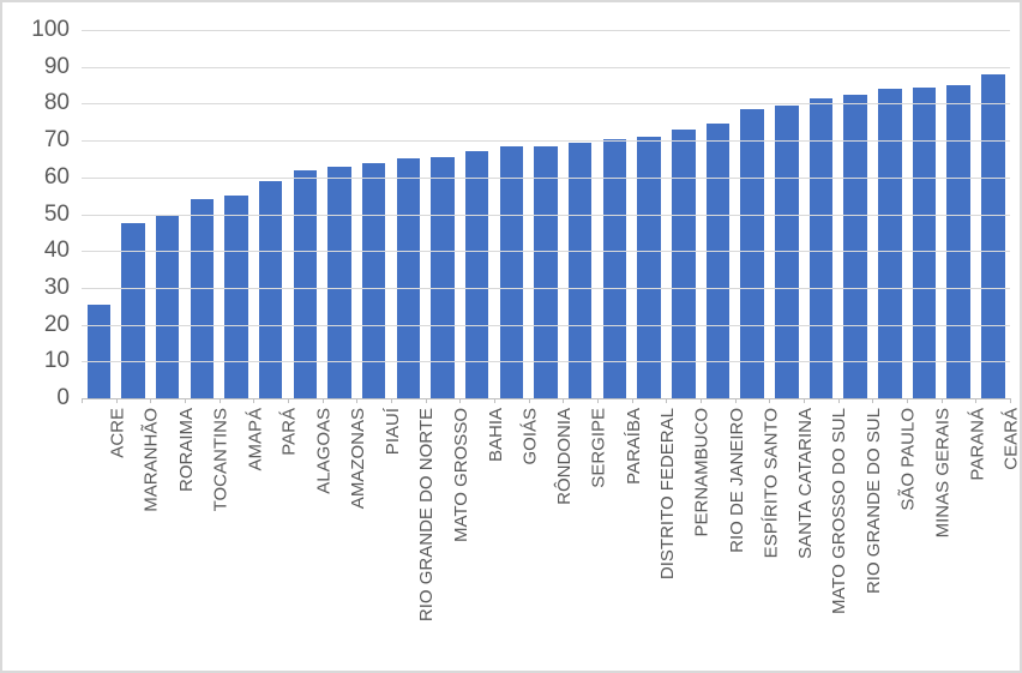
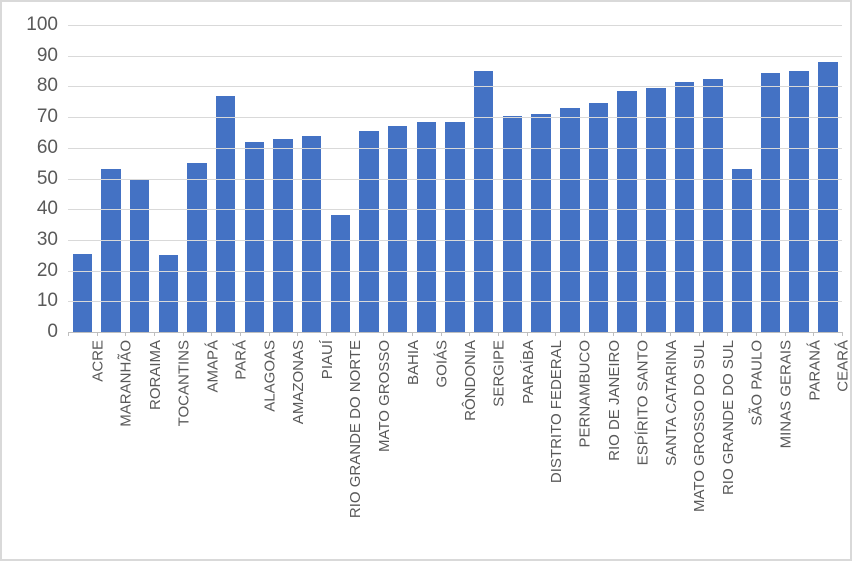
MARANHÃO: 48 -> 53
TOCANTINS: 54 -> 25
PARÁ: 59 -> 77
RIO GRANDE DO NORTE: 65 -> 38
SERGIPE: 70 -> 85
SÃO PAULO: 84 -> 53
